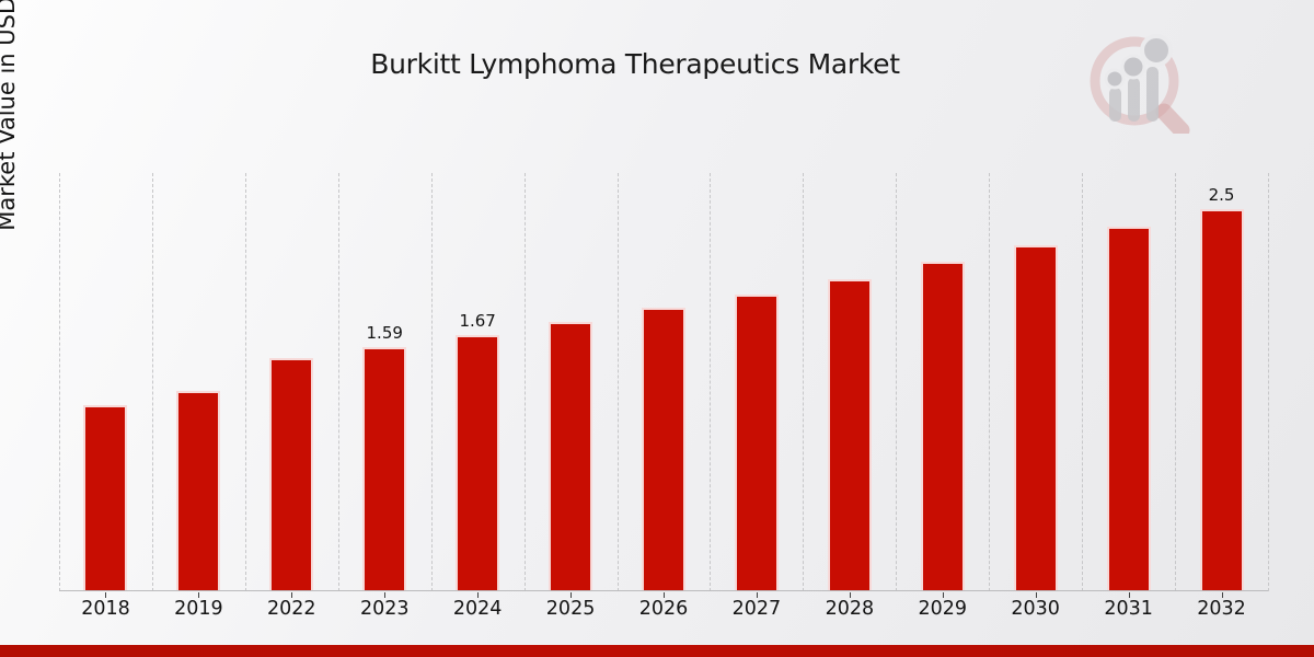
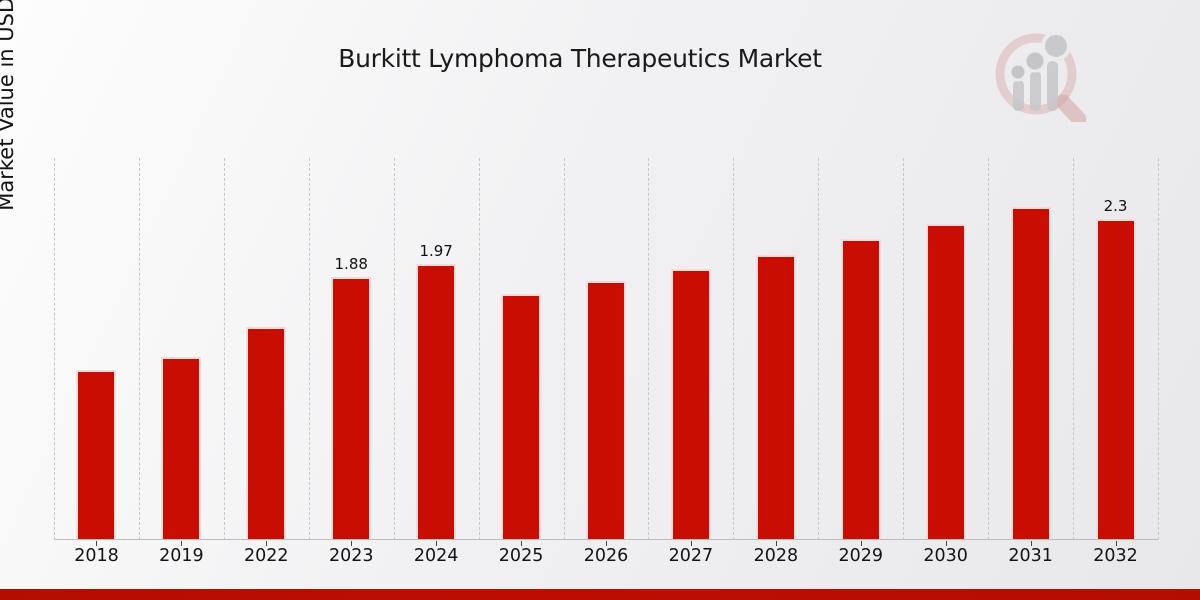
2023: 1.59 -> 1.88
2024: 1.67 -> 1.97
2032: 2.5 -> 2.3
